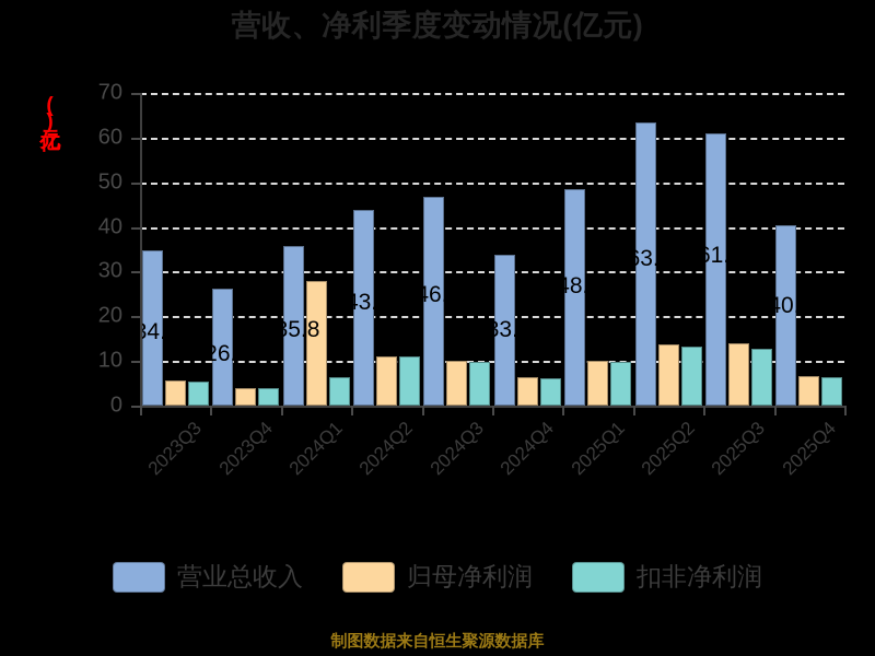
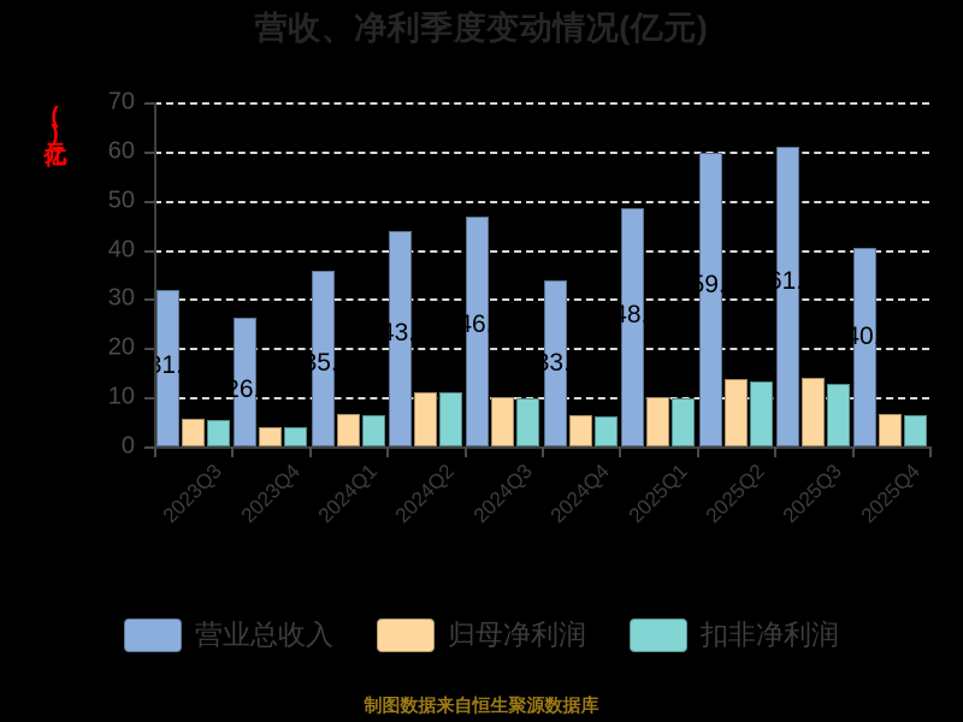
营业总收入/2023Q3: 34.8 -> 31.8
归母净利润/2024Q1: 28 -> 7
营业总收入/2025Q2: 63.3 -> 59.8
